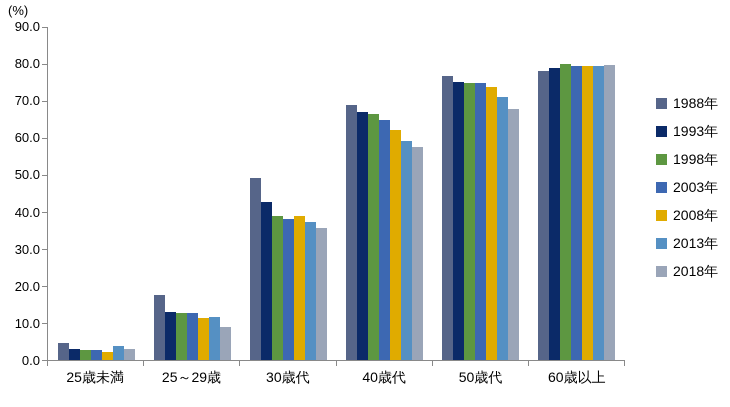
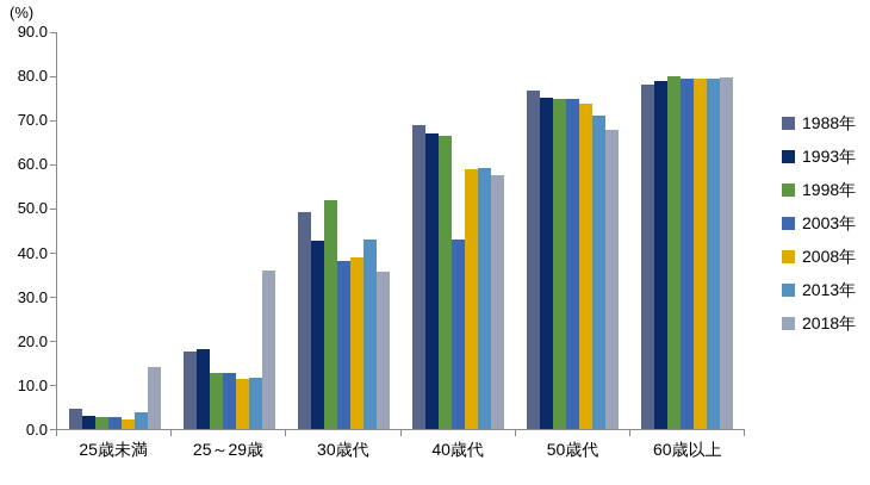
2018年/25歳未満: 3 -> 14
1993年/25～29歳: 13 -> 18
2018年/25～29歳: 9 -> 36
1998年/30歳代: 39 -> 52
2013年/30歳代: 37 -> 43
2003年/40歳代: 65 -> 43
2008年/40歳代: 62 -> 59
